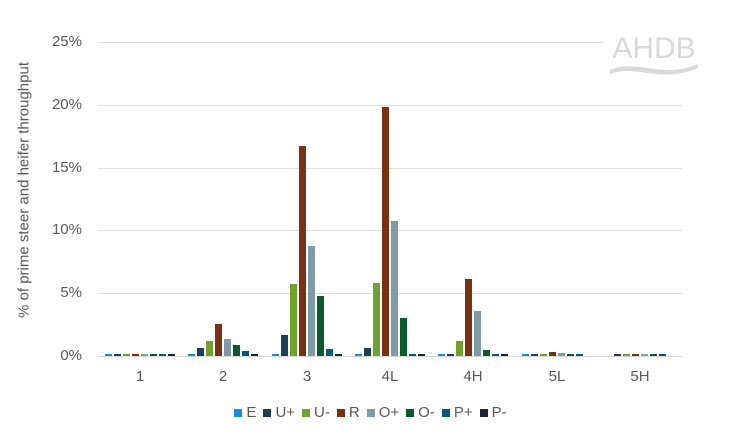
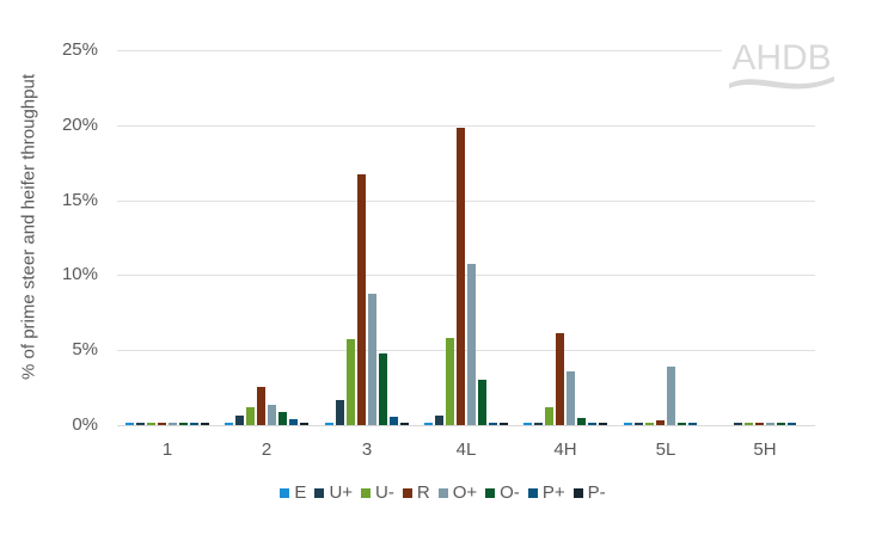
O+/5L: 0.2% -> 3.9%
